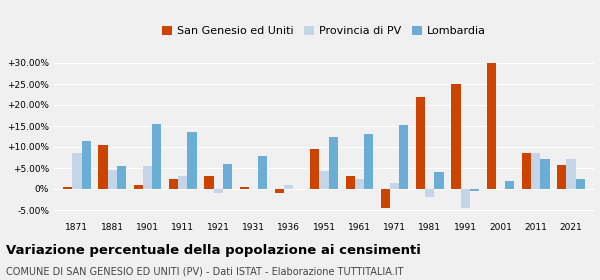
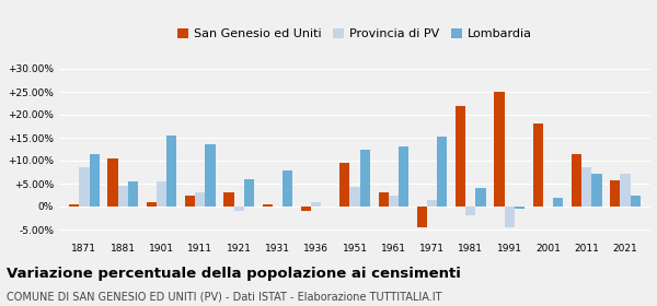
San Genesio ed Uniti/2001: 30.0% -> 18.0%
San Genesio ed Uniti/2011: 8.5% -> 11.5%
